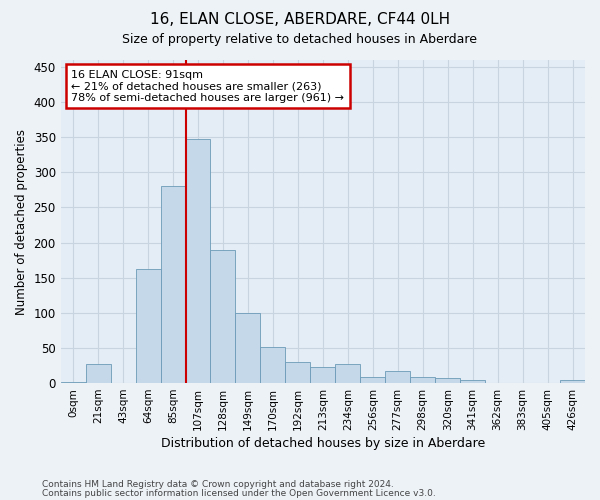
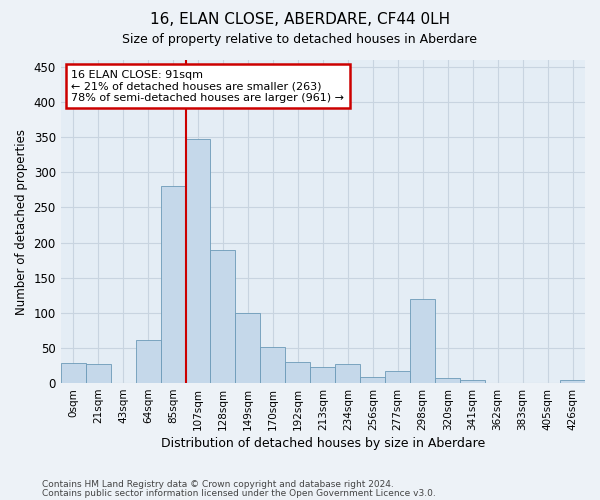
0sqm: 2 -> 28
64sqm: 163 -> 62
298sqm: 8 -> 120
